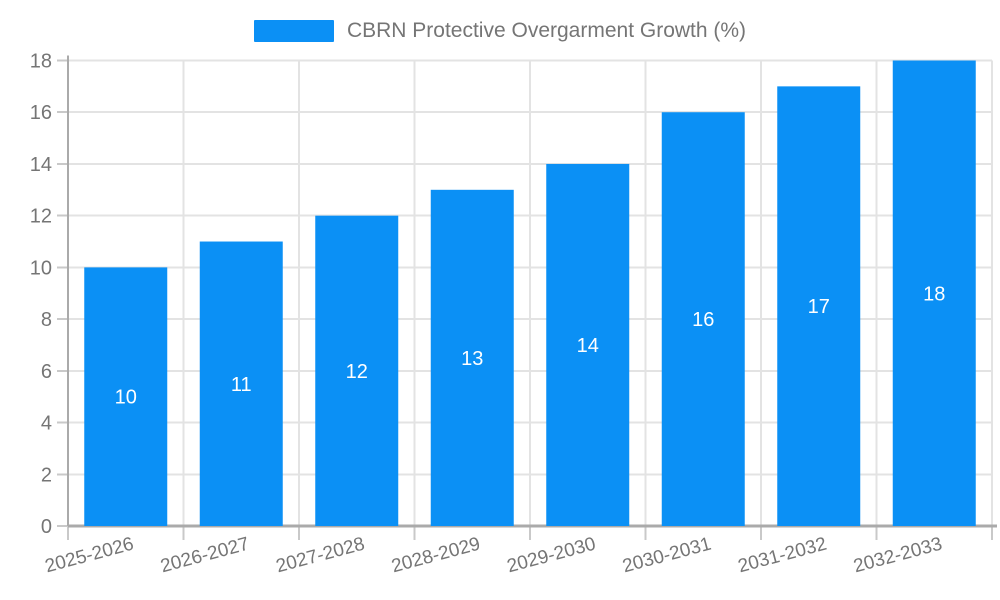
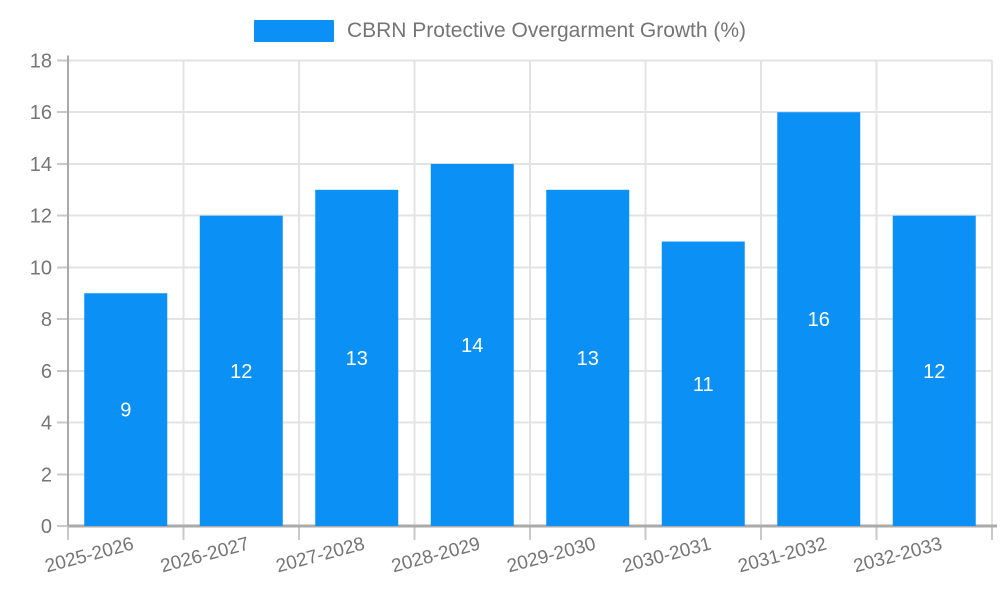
2025-2026: 10 -> 9
2026-2027: 11 -> 12
2027-2028: 12 -> 13
2028-2029: 13 -> 14
2029-2030: 14 -> 13
2030-2031: 16 -> 11
2031-2032: 17 -> 16
2032-2033: 18 -> 12
